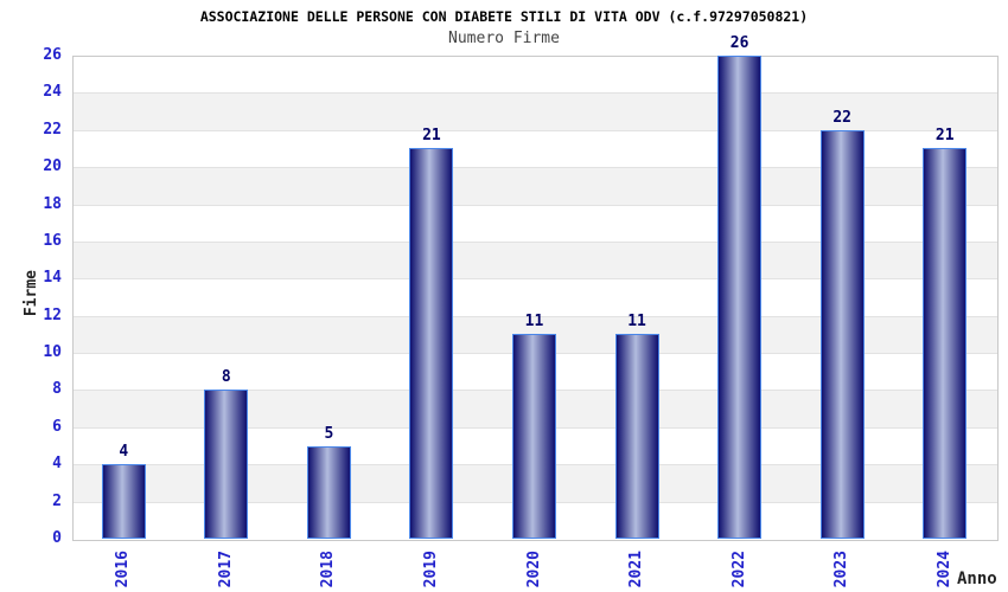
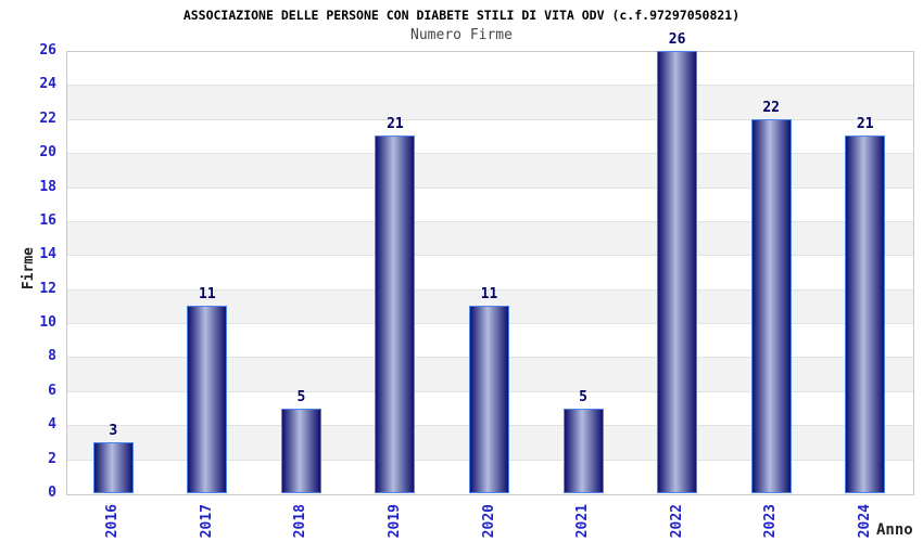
2016: 4 -> 3
2017: 8 -> 11
2021: 11 -> 5
